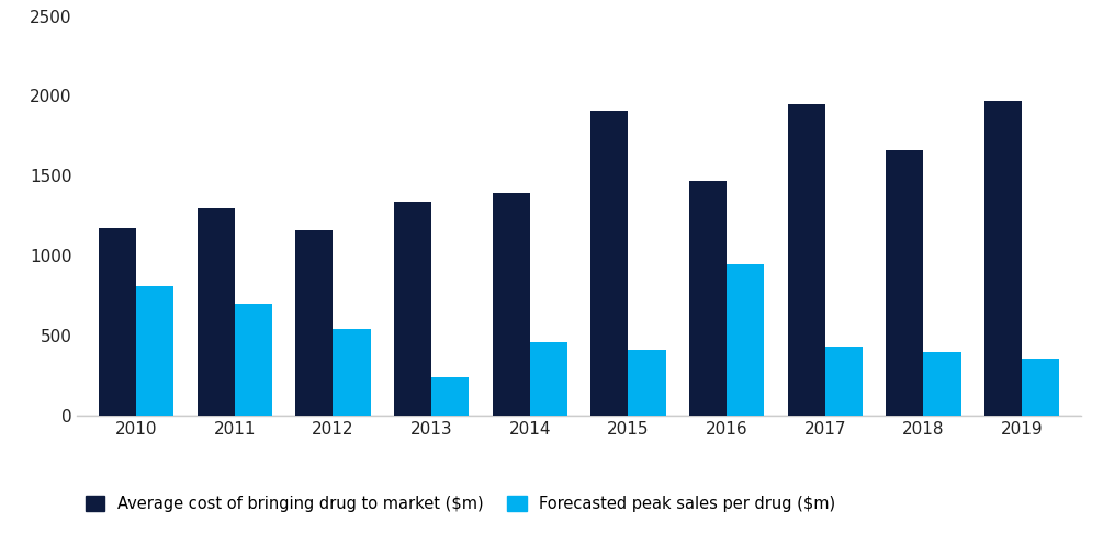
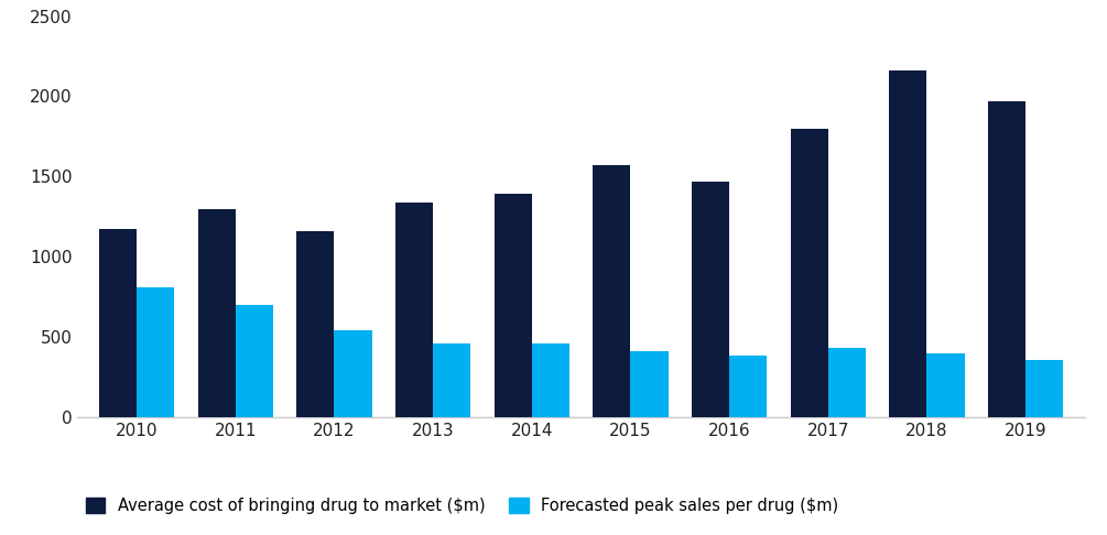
Forecasted peak sales per drug ($m)/2013: 240 -> 460
Average cost of bringing drug to market ($m)/2015: 1910 -> 1570
Forecasted peak sales per drug ($m)/2016: 950 -> 380
Average cost of bringing drug to market ($m)/2017: 1950 -> 1800
Average cost of bringing drug to market ($m)/2018: 1660 -> 2160
